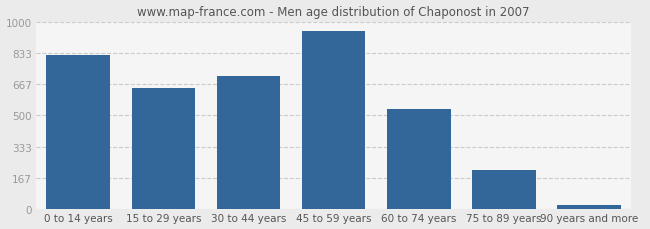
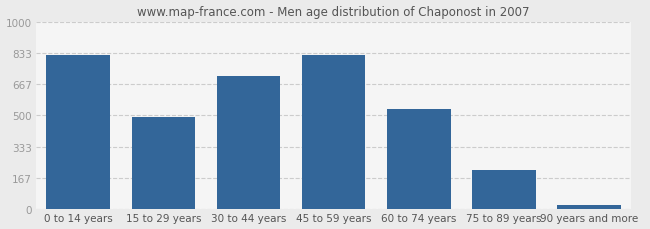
15 to 29 years: 650 -> 490
45 to 59 years: 950 -> 820
